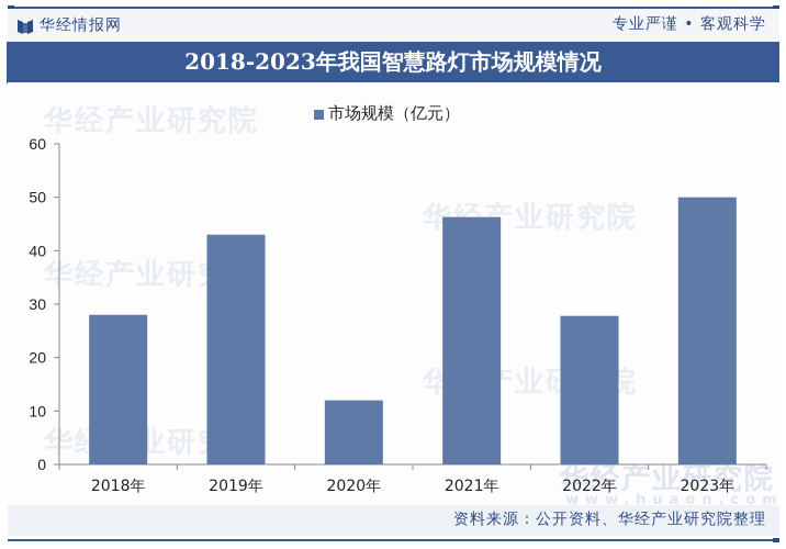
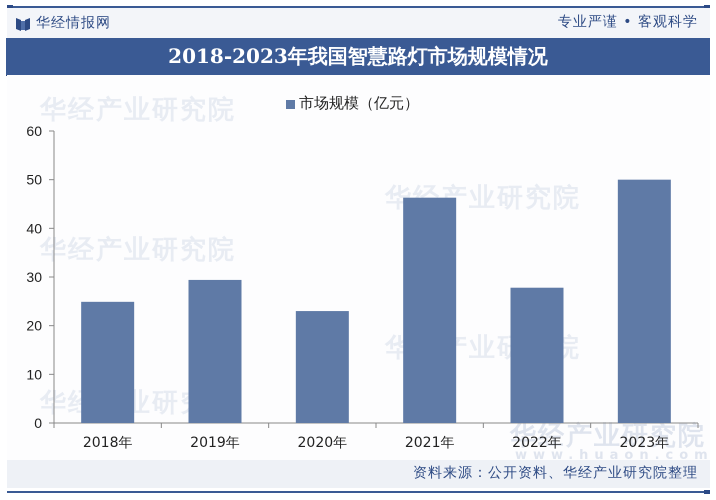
2018年: 28 -> 25
2019年: 43 -> 29
2020年: 12 -> 23
